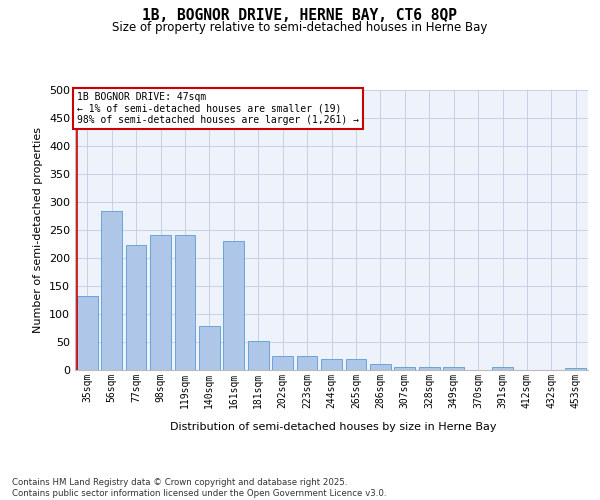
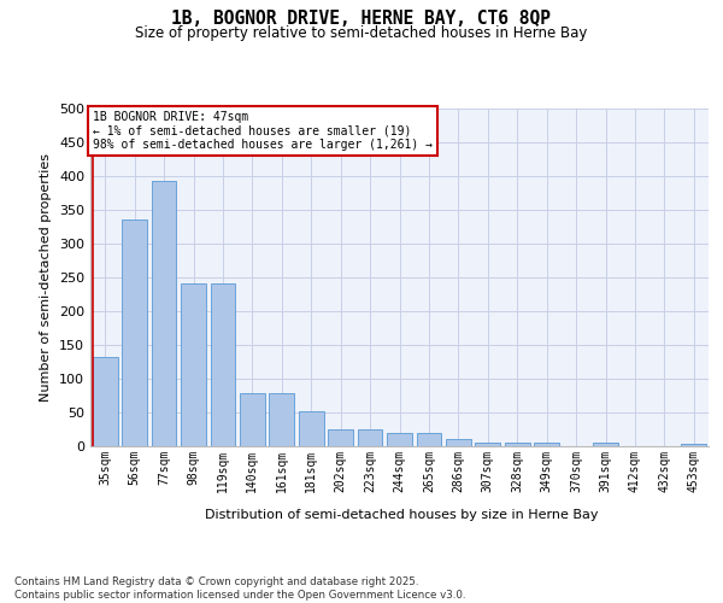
56sqm: 284 -> 335
77sqm: 224 -> 393
161sqm: 230 -> 78
